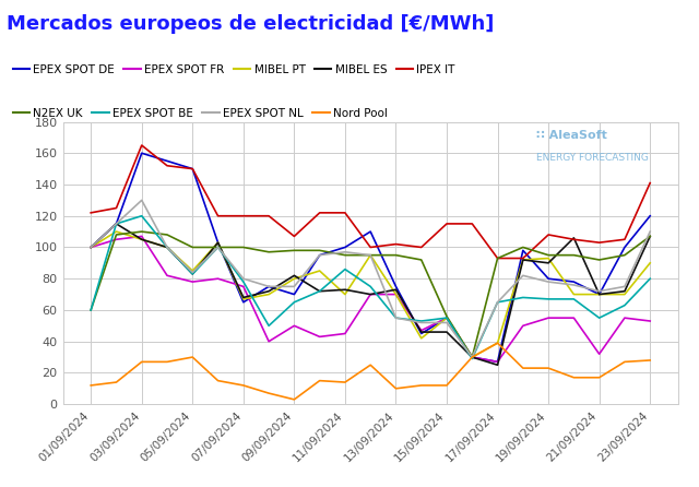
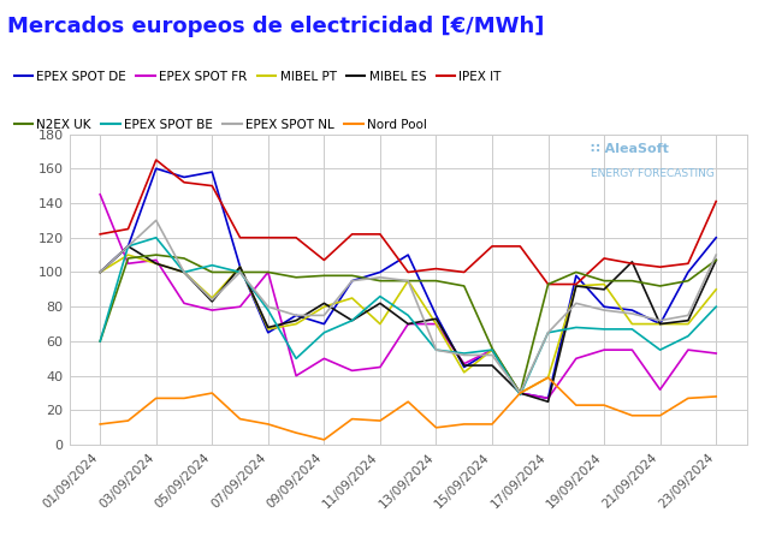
EPEX SPOT FR/01/09/2024: 100 -> 145
EPEX SPOT DE/05/09/2024: 150 -> 158
EPEX SPOT BE/05/09/2024: 83 -> 104
EPEX SPOT FR/07/09/2024: 75 -> 100
MIBEL ES/11/09/2024: 73 -> 82
